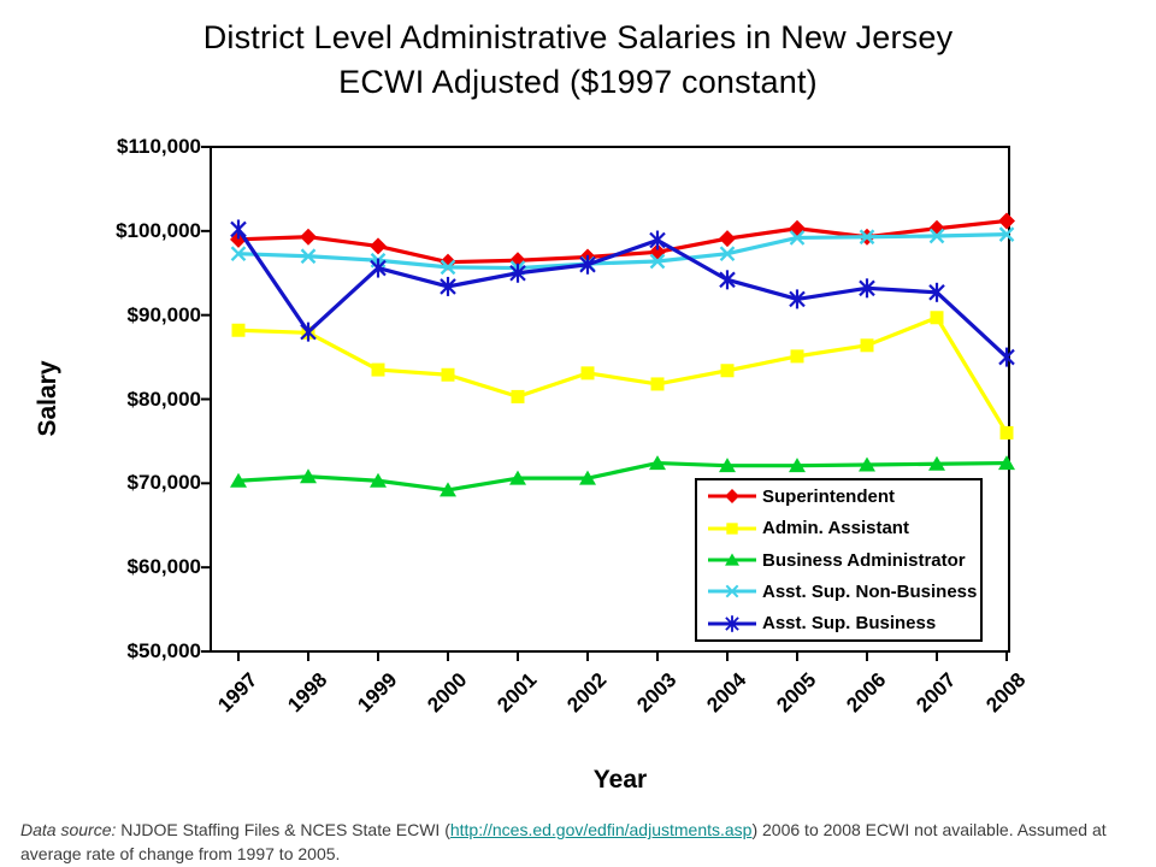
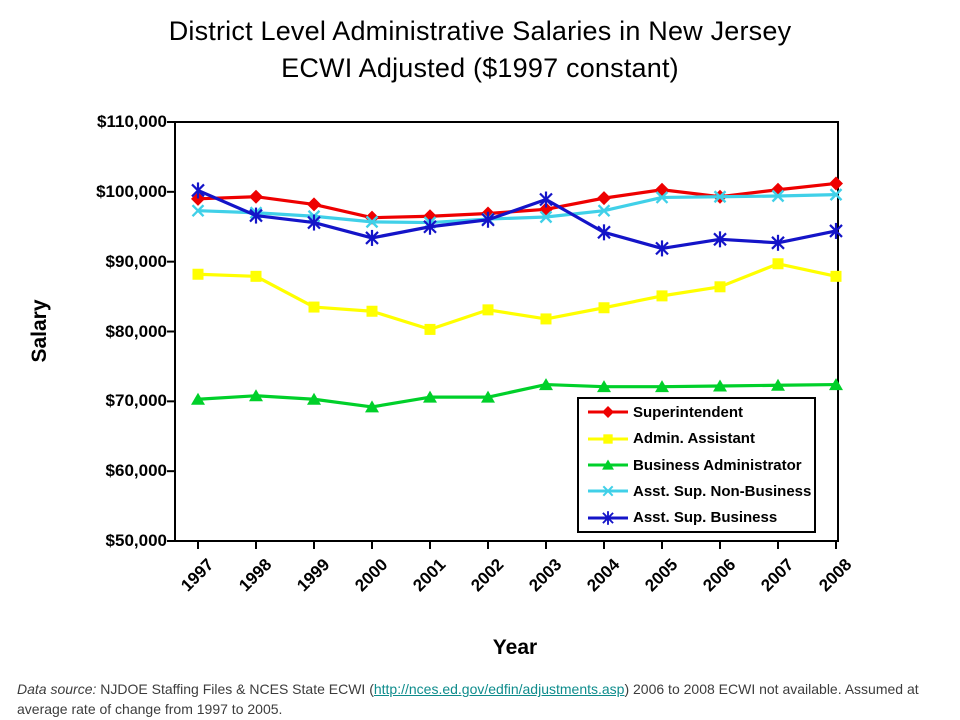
Asst. Sup. Business/1998: $88000 -> $97000
Admin. Assistant/2008: $76000 -> $88000
Asst. Sup. Business/2008: $85000 -> $94000
